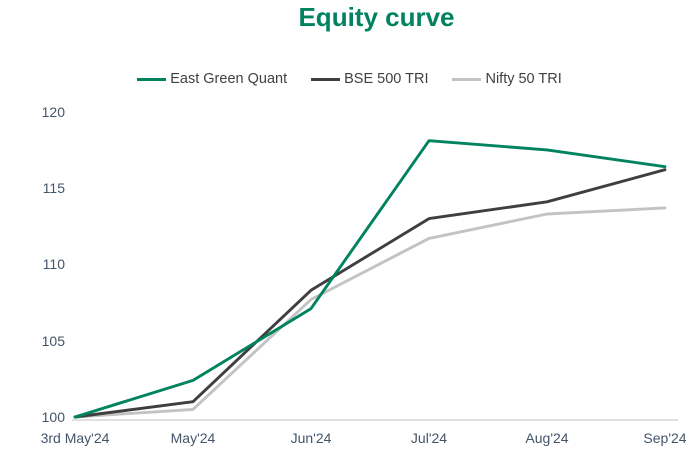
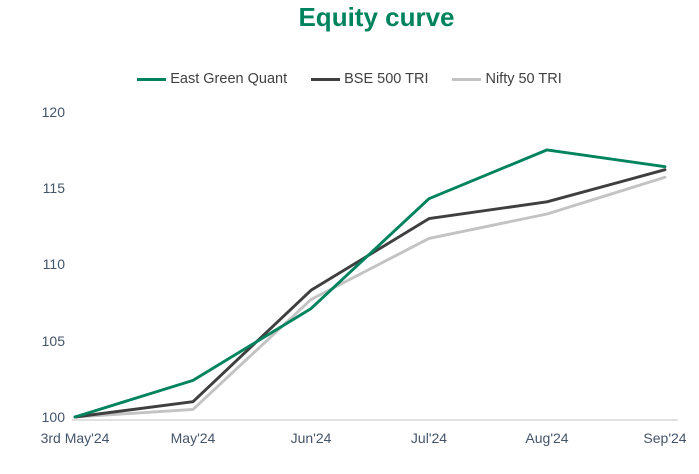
East Green Quant/Jul'24: 118.1 -> 114.3
Nifty 50 TRI/Sep'24: 113.7 -> 115.7
